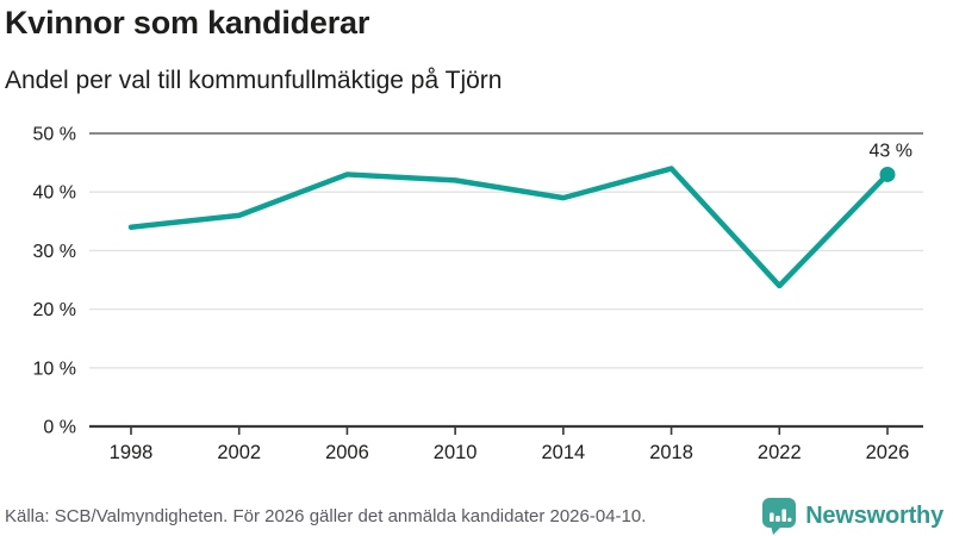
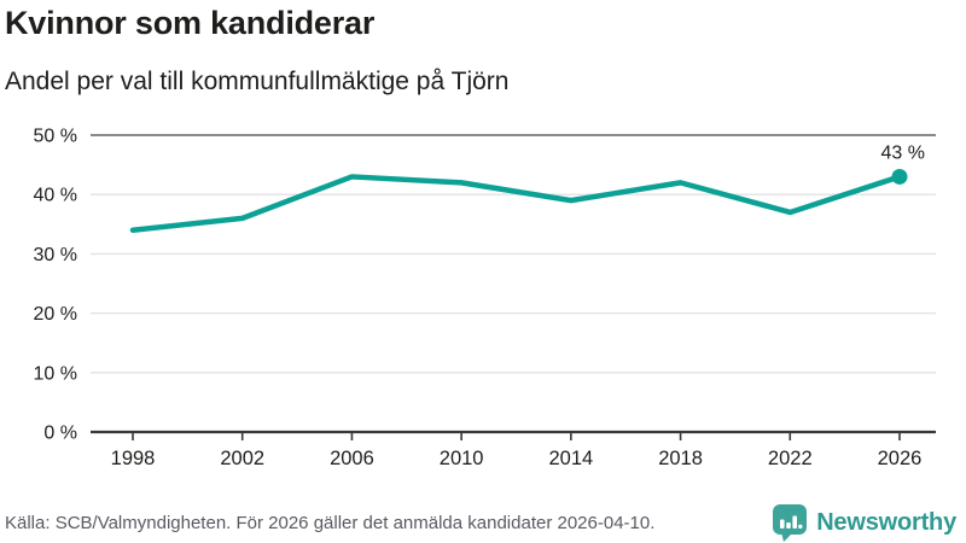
2018: 44% -> 42%
2022: 24% -> 37%
